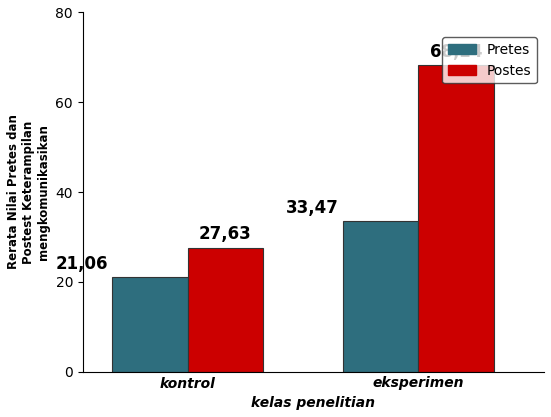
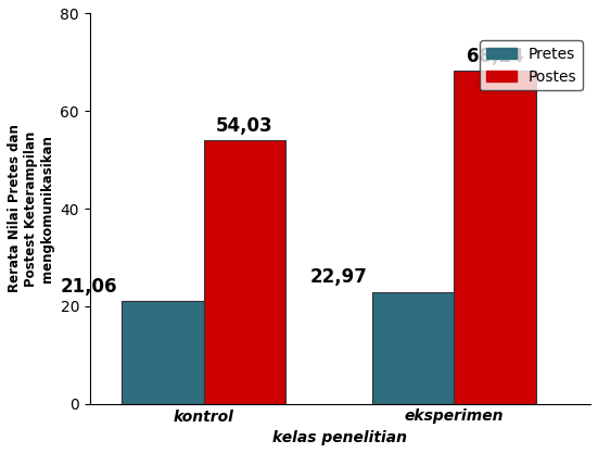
Postes/kontrol: 27,63 -> 54,03
Pretes/eksperimen: 33,47 -> 22,97
